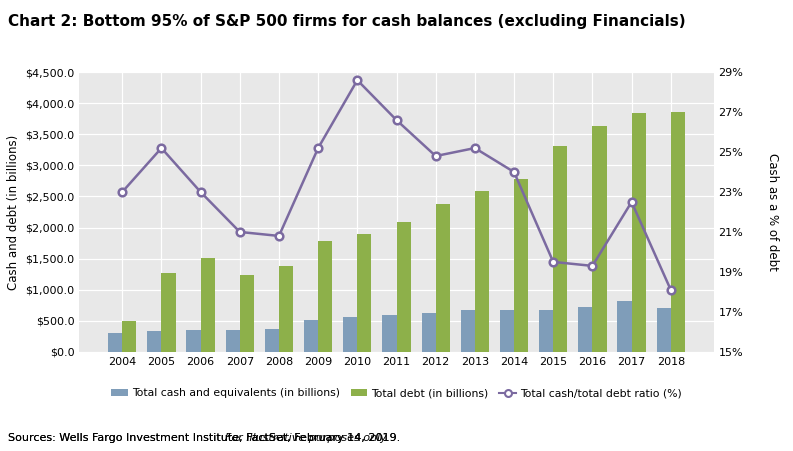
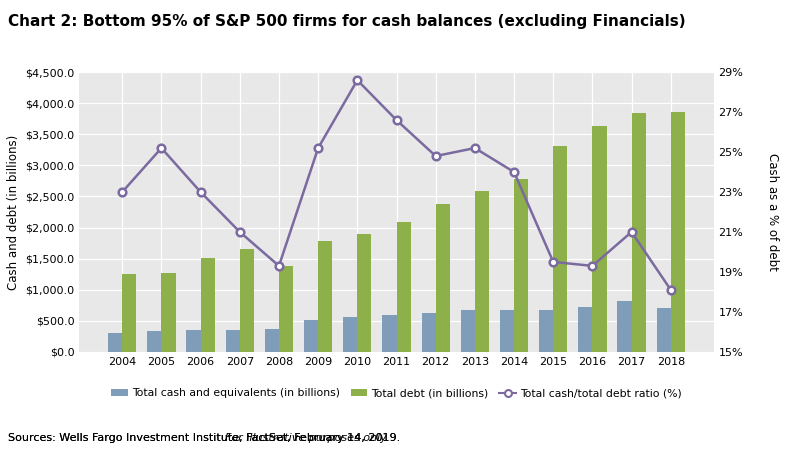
Total debt (in billions)/2004: $500 -> $1,250
Total debt (in billions)/2007: $1,240 -> $1,660
Total cash/total debt ratio (%)/2008: 20.8% -> 19.3%
Total cash/total debt ratio (%)/2017: 22.5% -> 21.0%
